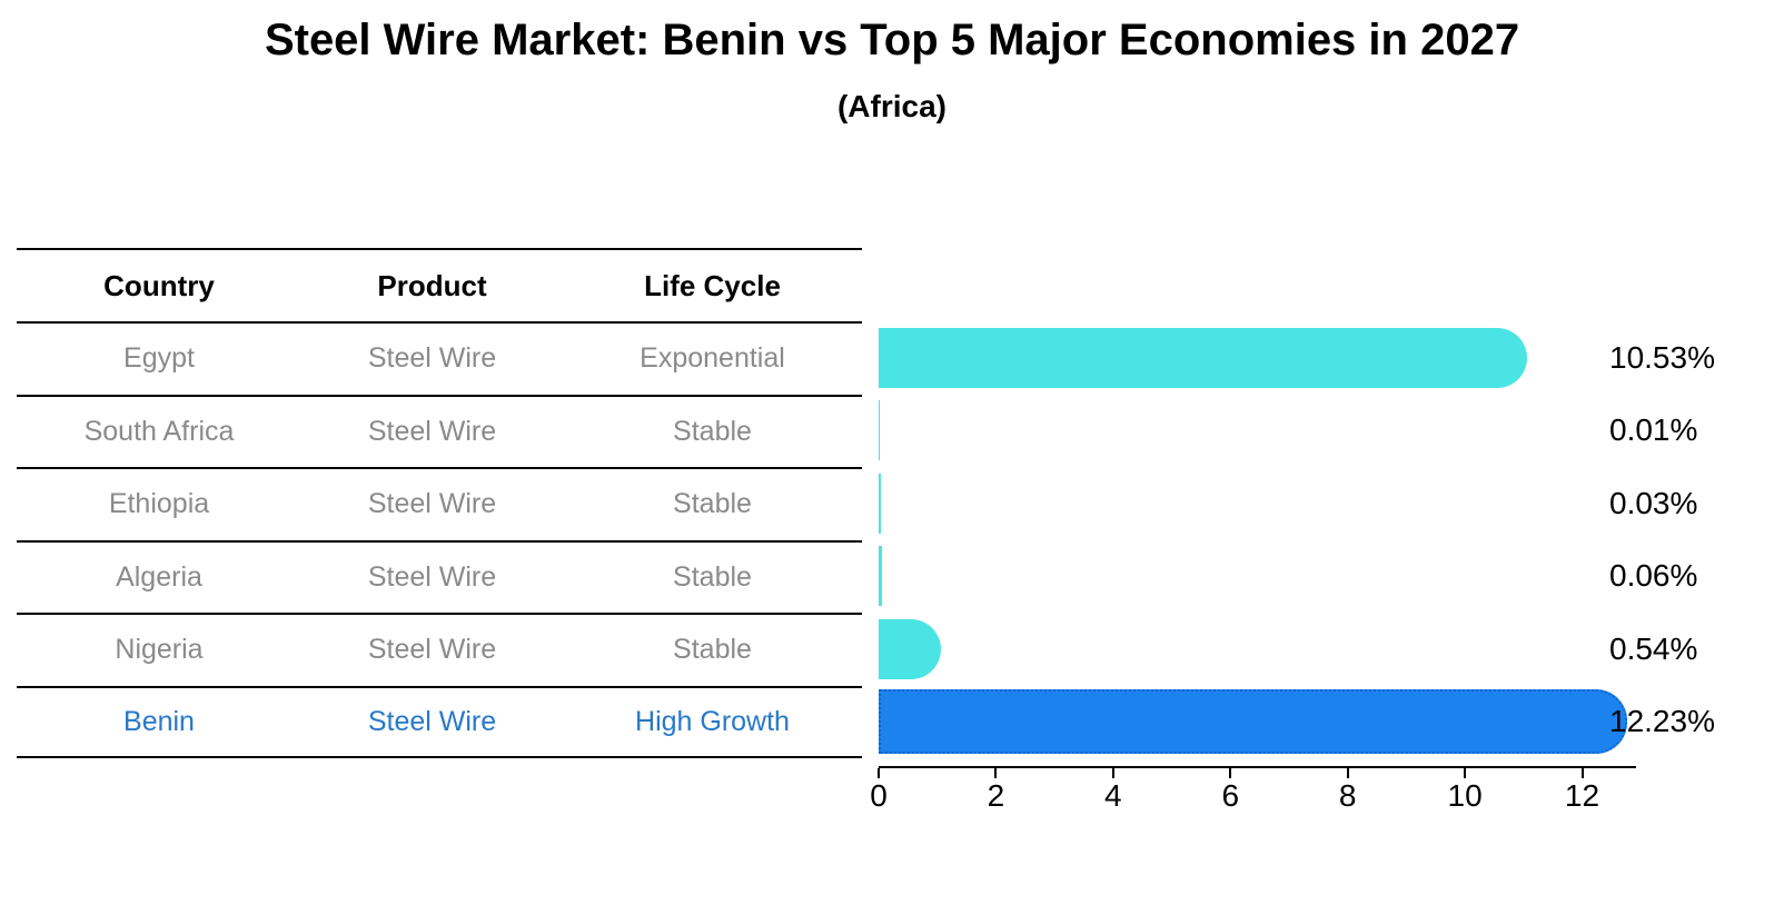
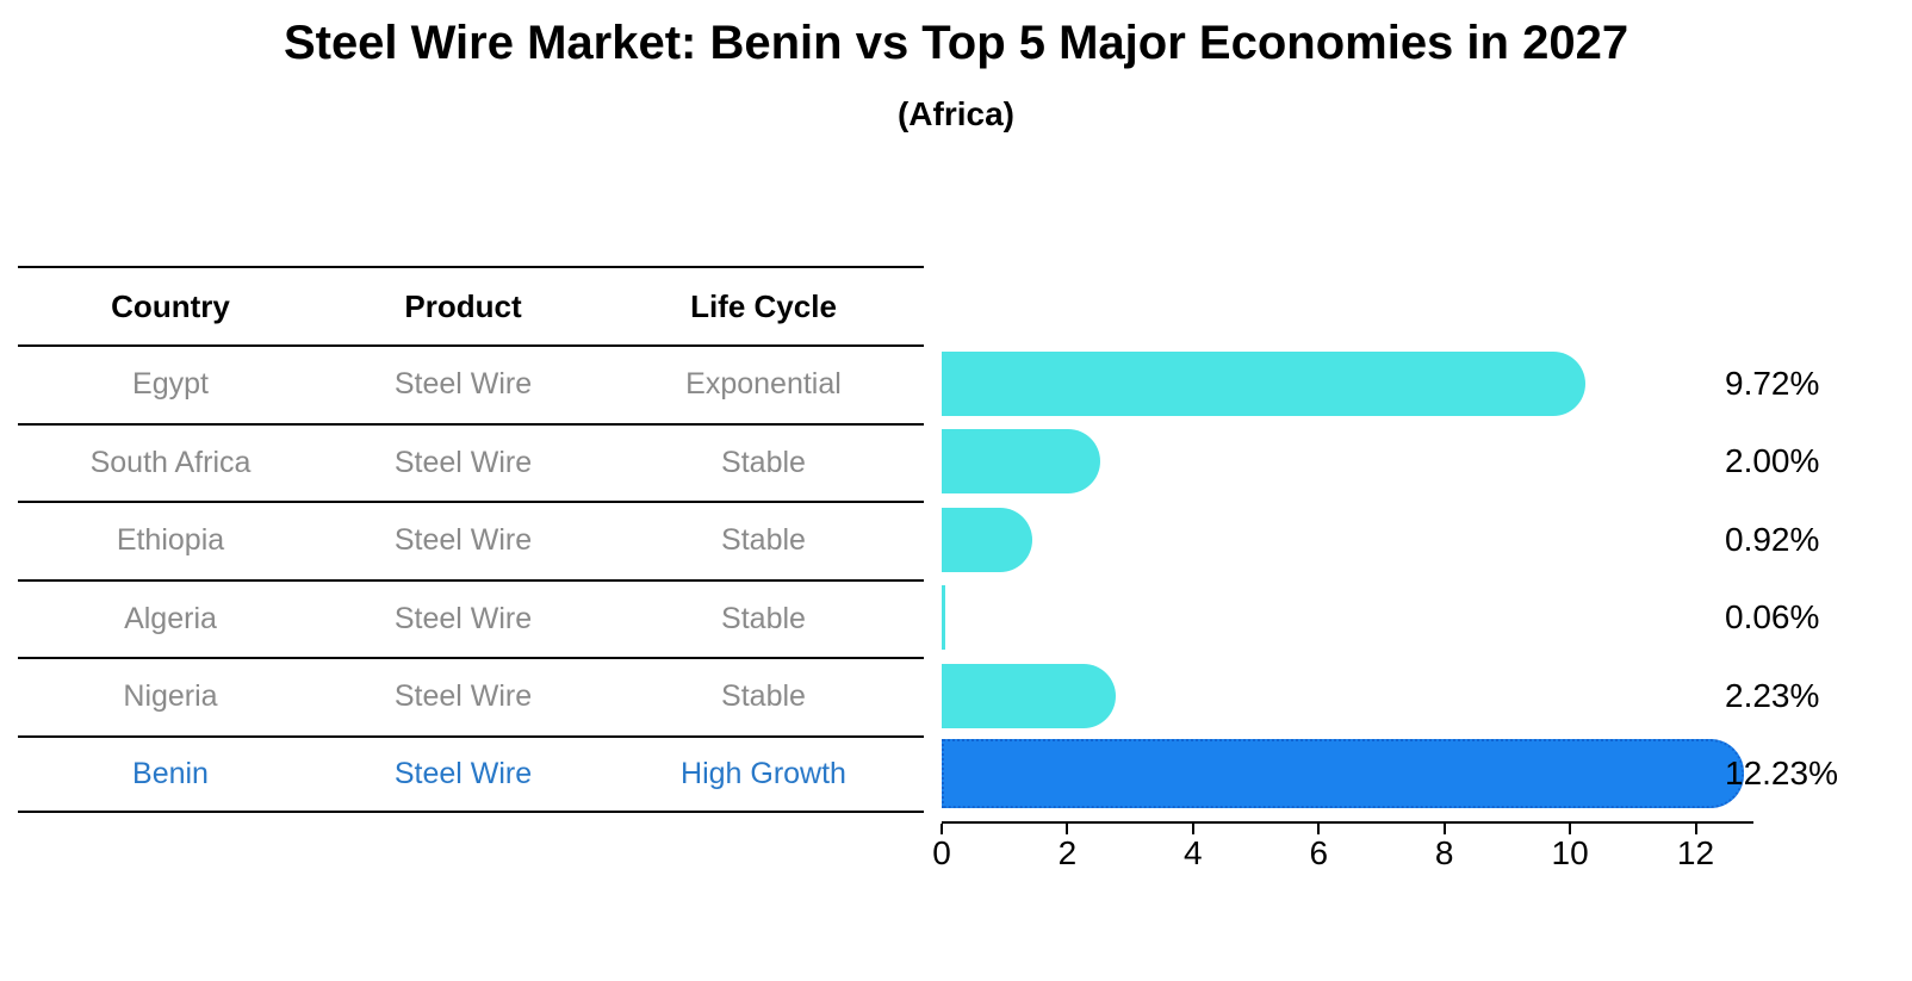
Egypt: 10.53% -> 9.72%
South Africa: 0.01% -> 2.00%
Ethiopia: 0.03% -> 0.92%
Nigeria: 0.54% -> 2.23%
